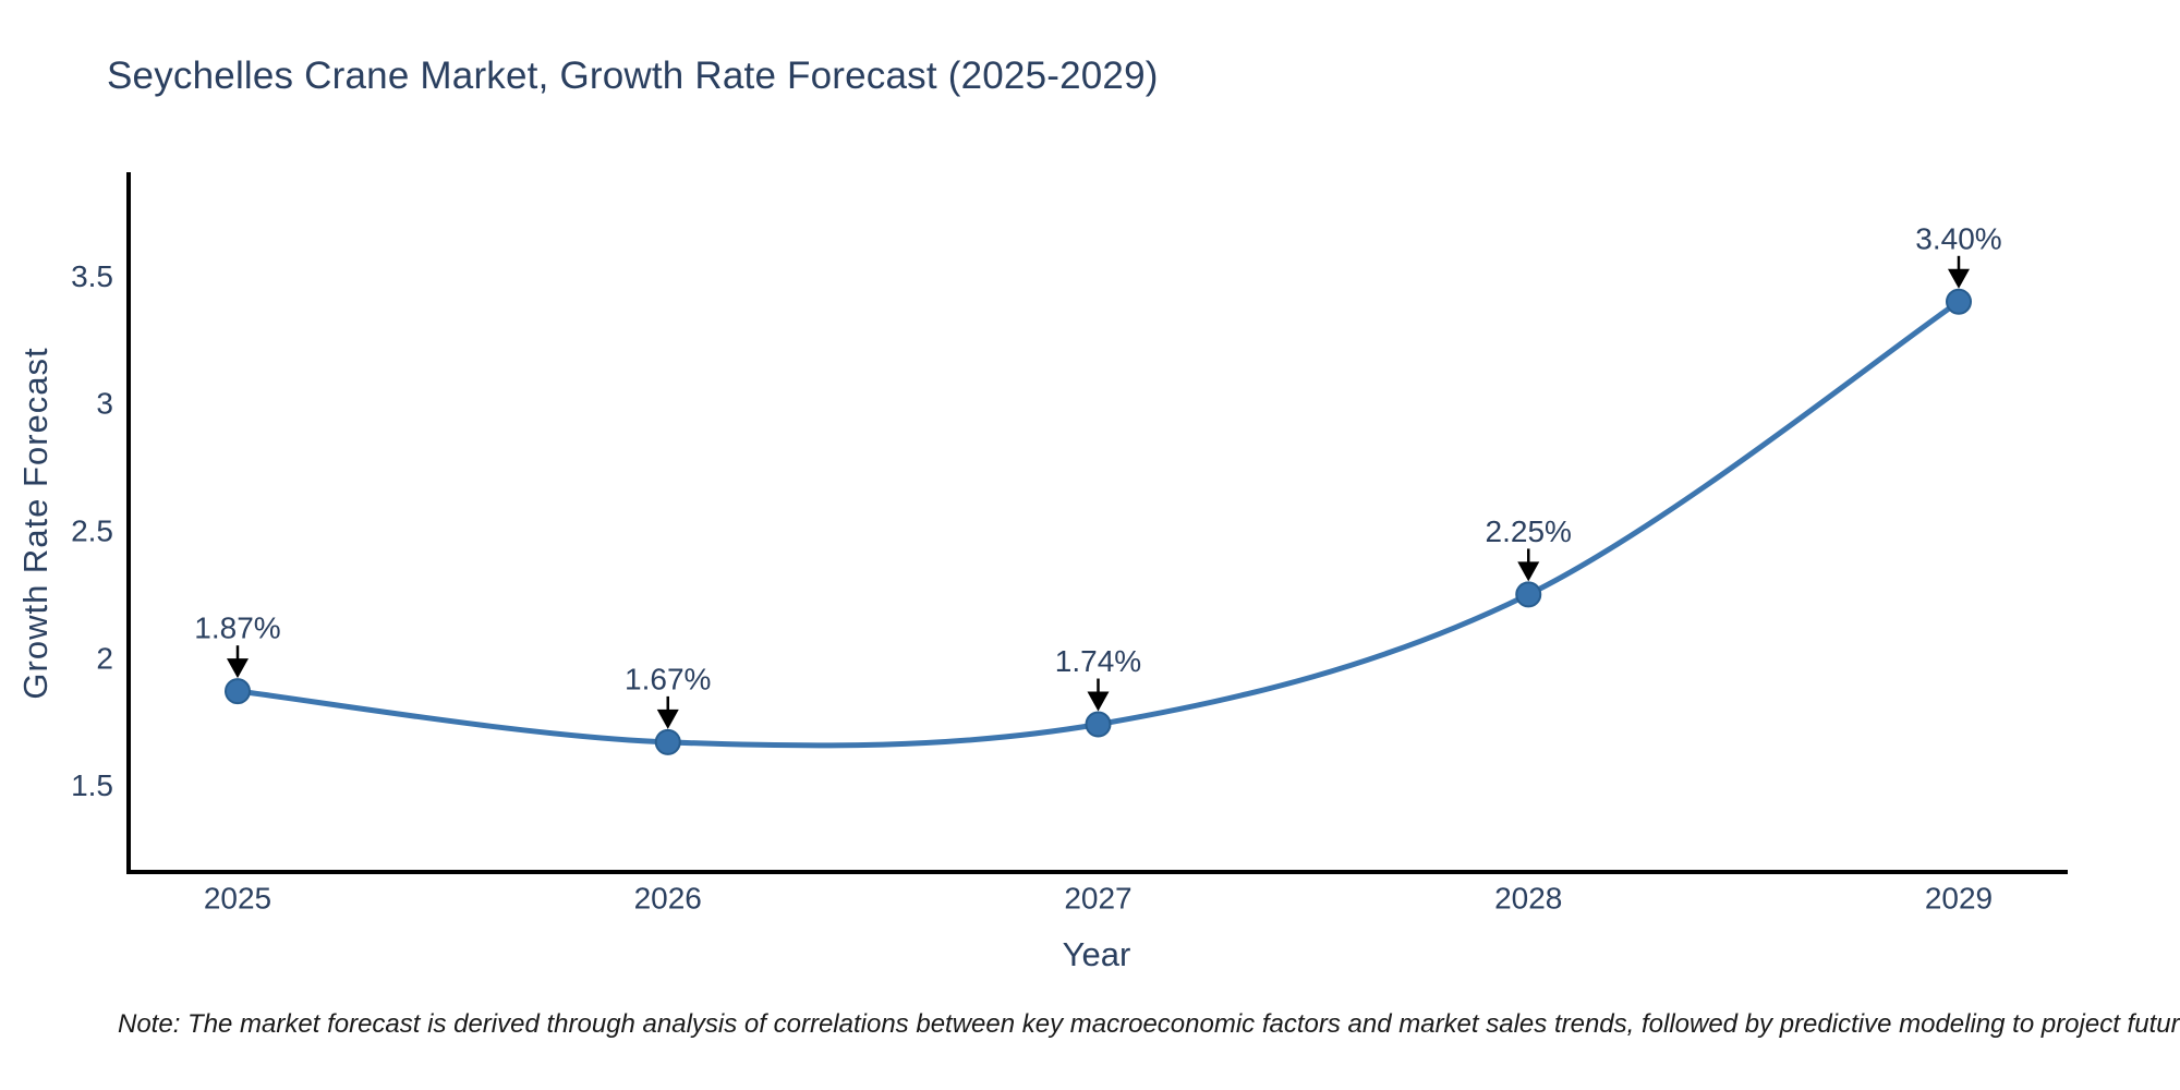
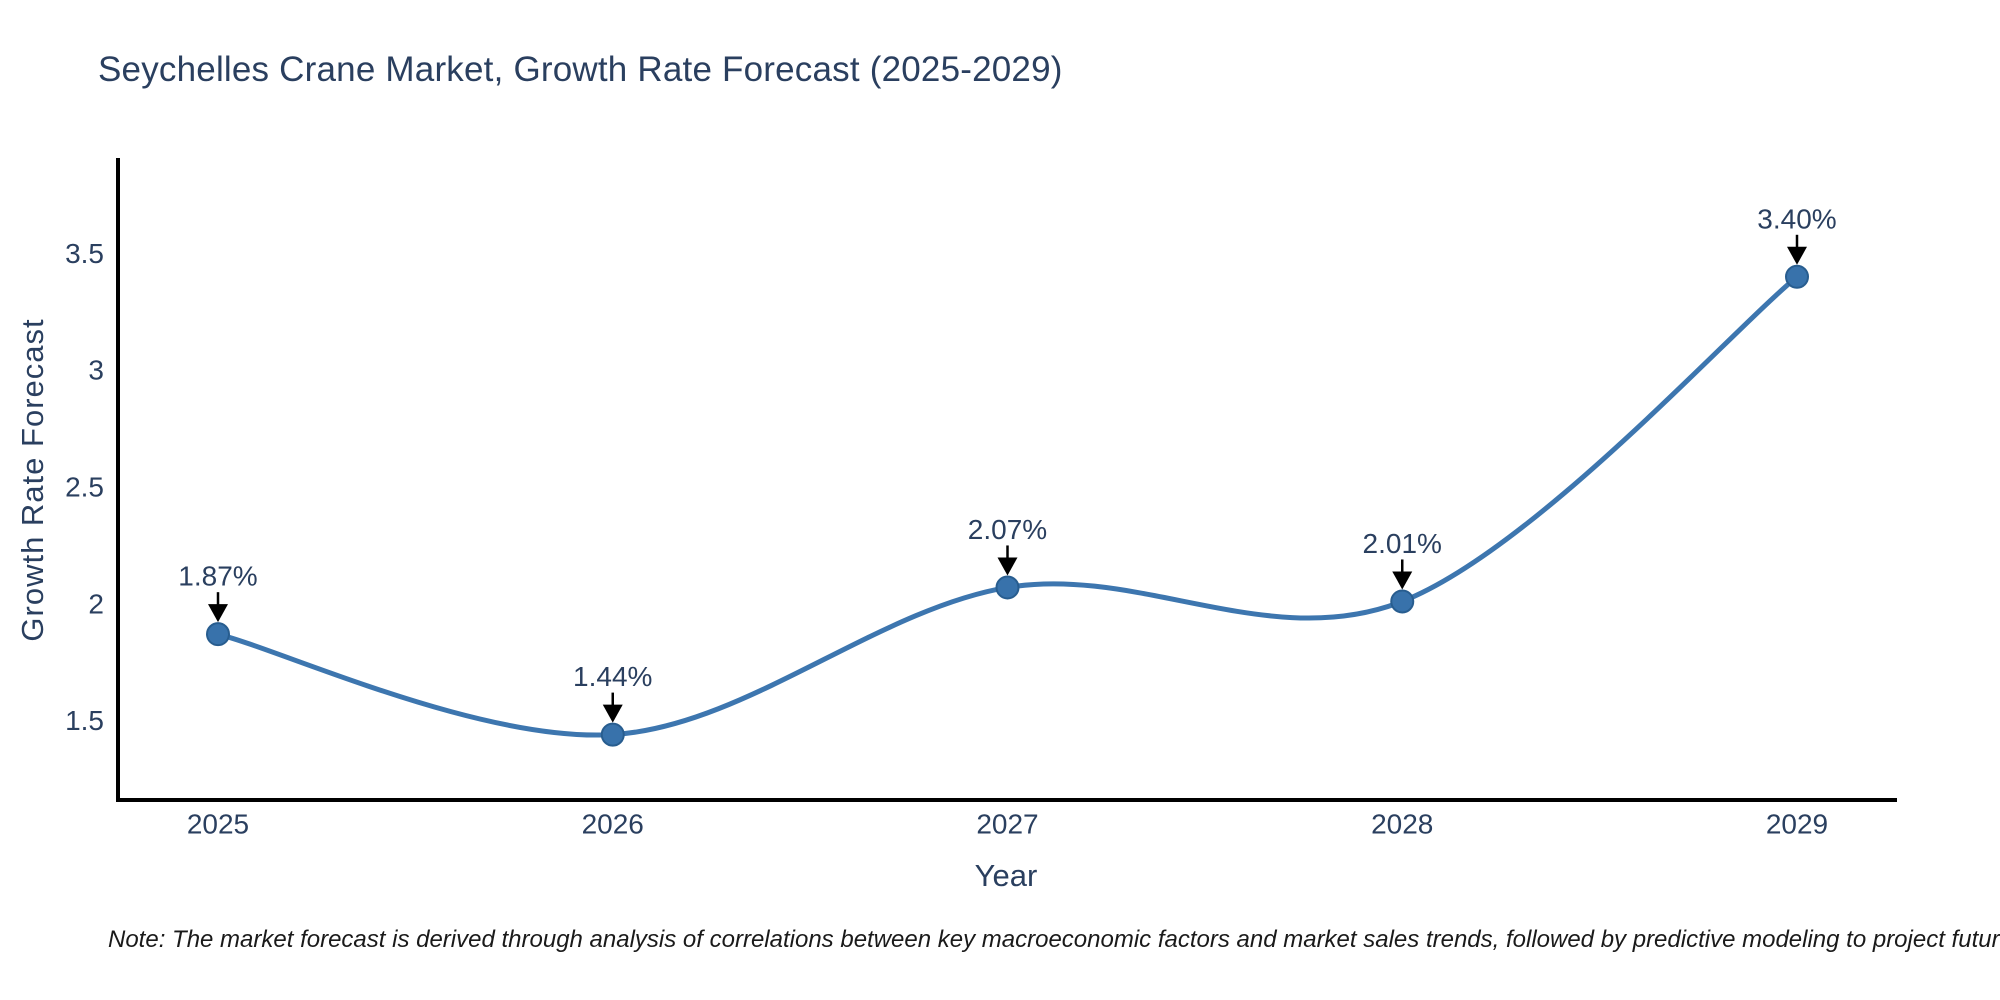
2026: 1.67% -> 1.44%
2027: 1.74% -> 2.07%
2028: 2.25% -> 2.01%
